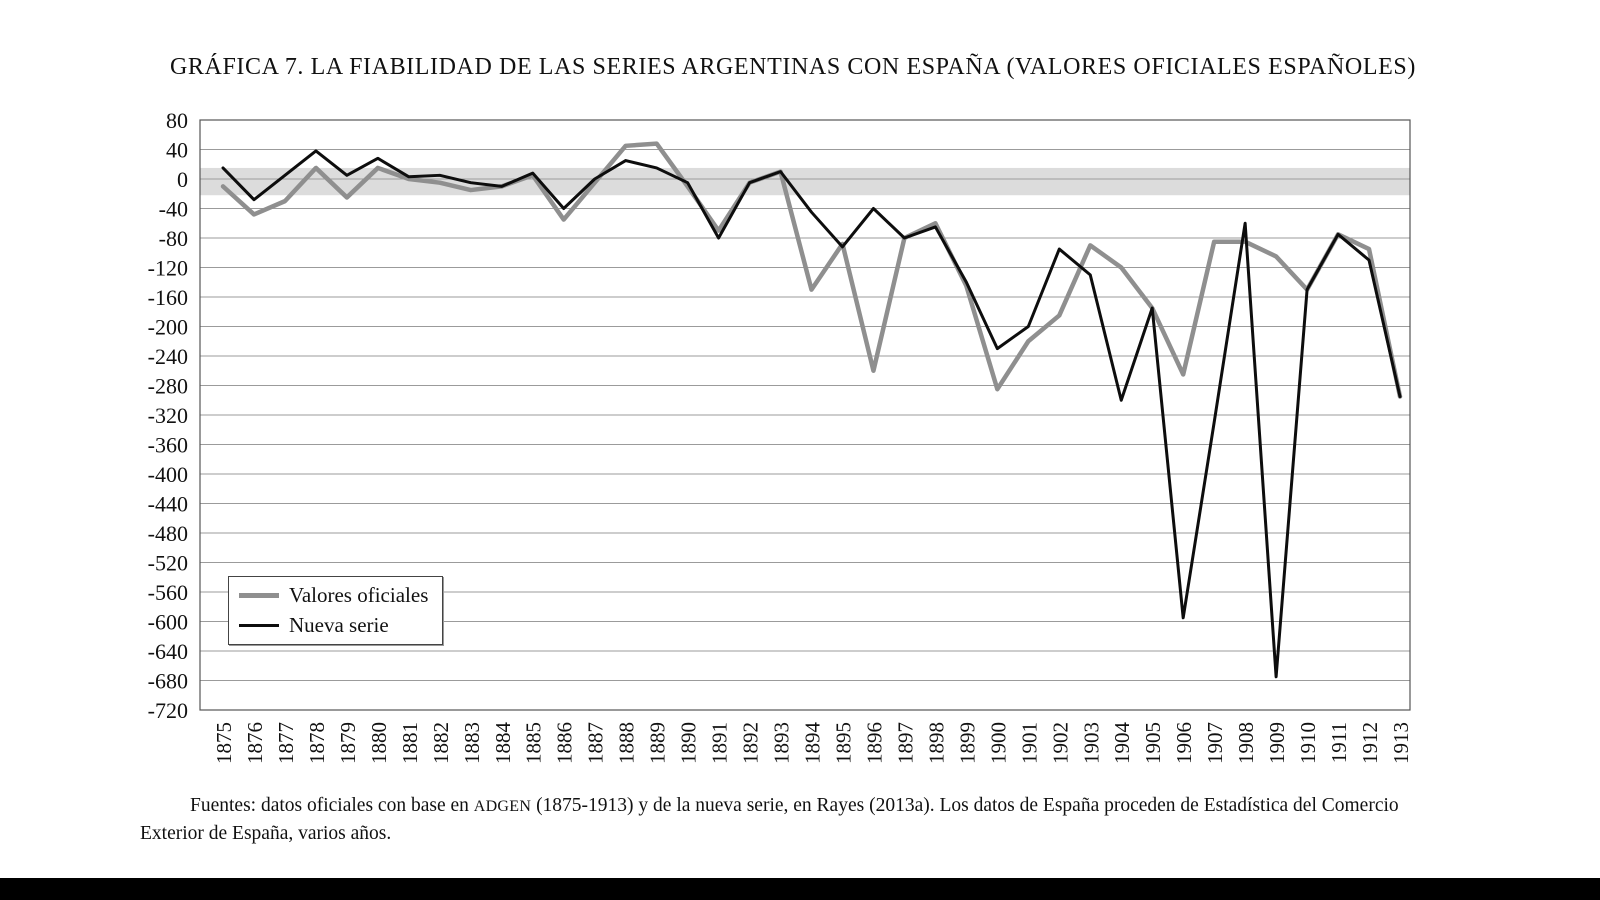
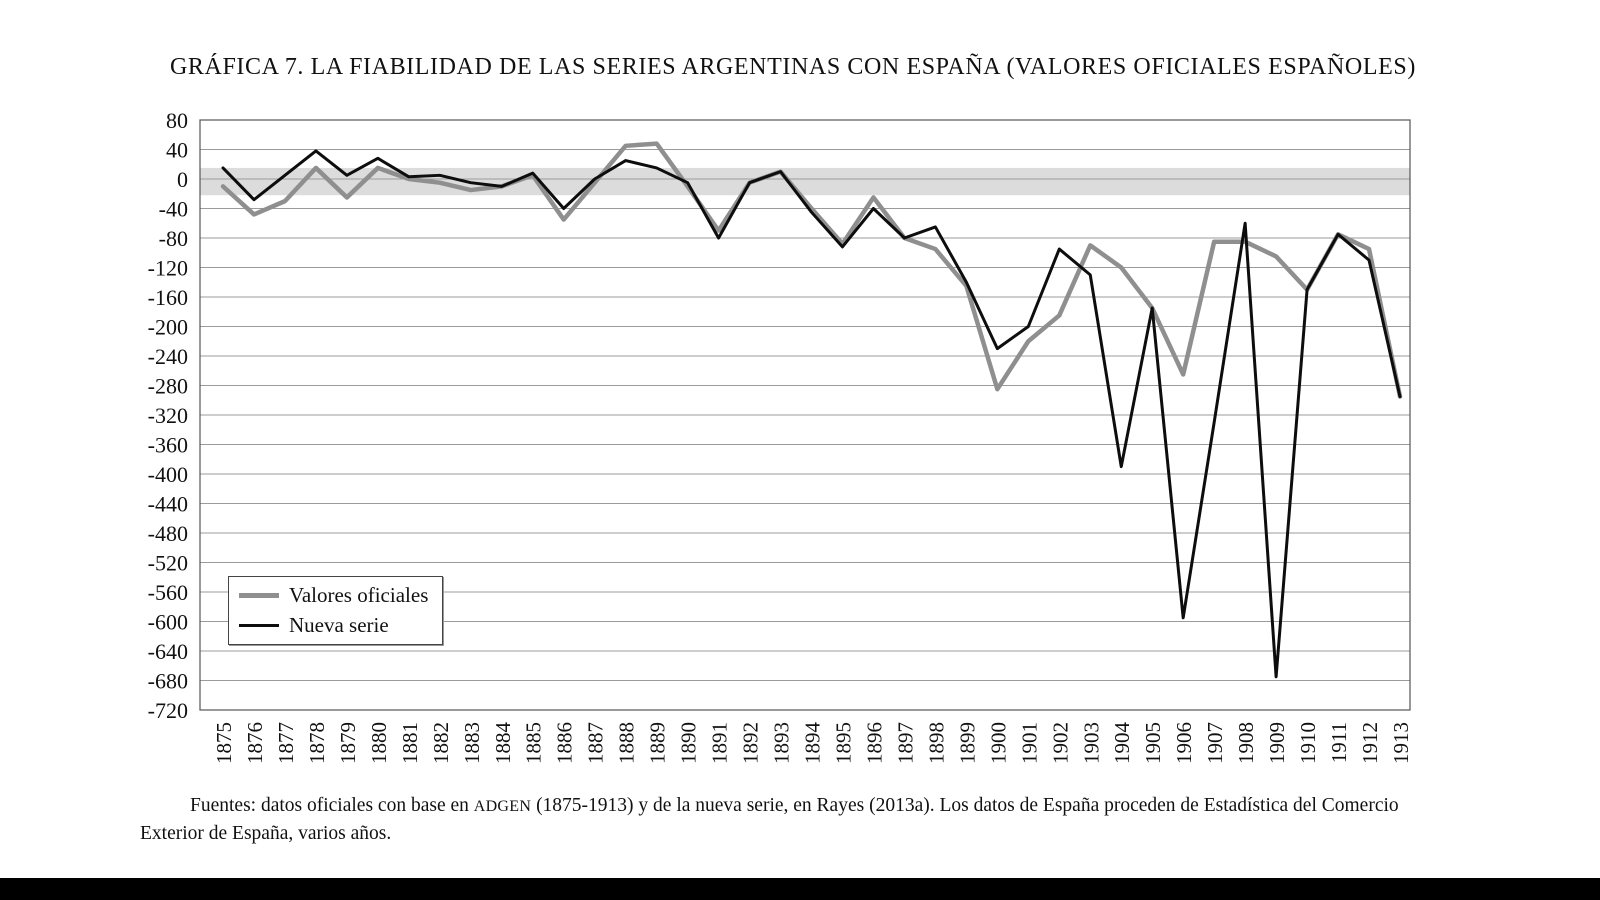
Valores oficiales/1894: -150 -> -40
Valores oficiales/1896: -260 -> -20
Valores oficiales/1898: -60 -> -100
Nueva serie/1904: -300 -> -390
